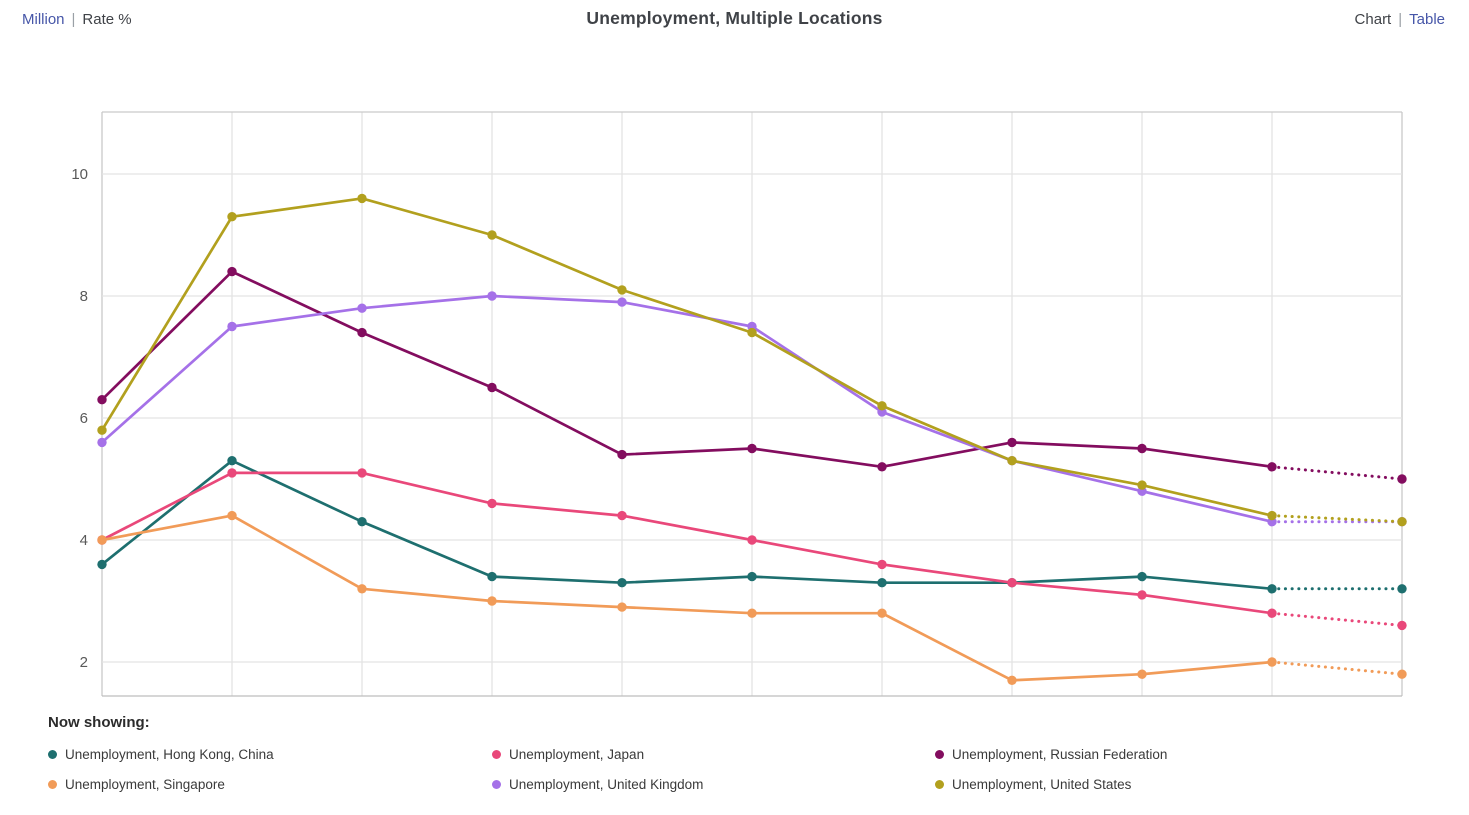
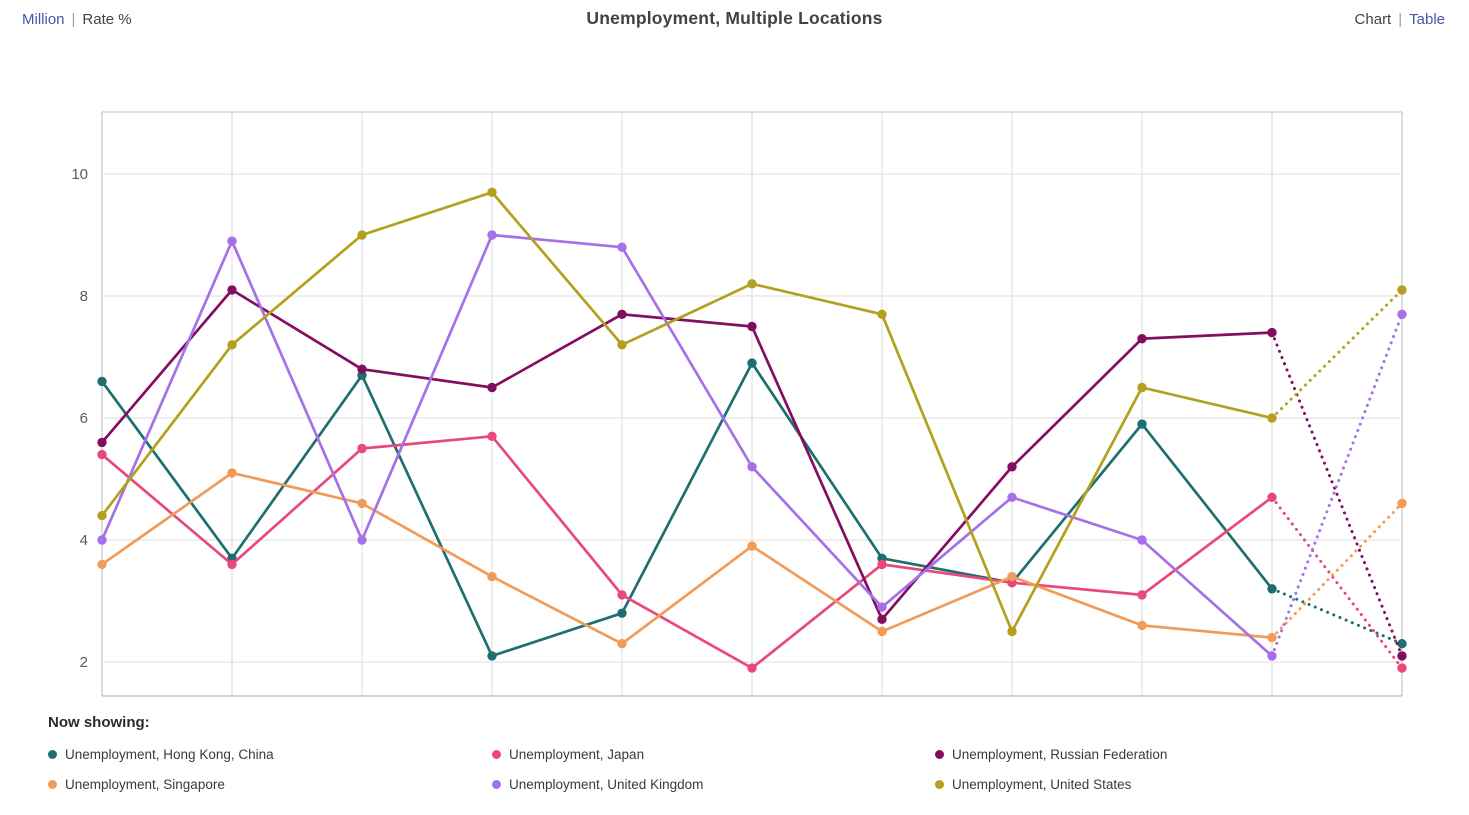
Unemployment, Hong Kong, China/2008: 3.6 -> 6.6
Unemployment, Japan/2008: 4.0 -> 5.4
Unemployment, Russian Federation/2008: 6.3 -> 5.6
Unemployment, Singapore/2008: 4.0 -> 3.6
Unemployment, United Kingdom/2008: 5.6 -> 4.0
Unemployment, United States/2008: 5.8 -> 4.4
Unemployment, Hong Kong, China/2009: 5.3 -> 3.7
Unemployment, Japan/2009: 5.1 -> 3.6
Unemployment, Russian Federation/2009: 8.4 -> 8.1
Unemployment, Singapore/2009: 4.4 -> 5.1
Unemployment, United Kingdom/2009: 7.5 -> 8.9
Unemployment, United States/2009: 9.3 -> 7.2
Unemployment, Hong Kong, China/2010: 4.3 -> 6.7
Unemployment, Japan/2010: 5.1 -> 5.5
Unemployment, Russian Federation/2010: 7.4 -> 6.8
Unemployment, Singapore/2010: 3.2 -> 4.6
Unemployment, United Kingdom/2010: 7.8 -> 4.0
Unemployment, United States/2010: 9.6 -> 9.0
Unemployment, Hong Kong, China/2011: 3.4 -> 2.1
Unemployment, Japan/2011: 4.6 -> 5.7
Unemployment, Singapore/2011: 3.0 -> 3.4
Unemployment, United Kingdom/2011: 8.0 -> 9.0
Unemployment, United States/2011: 9.0 -> 9.7
Unemployment, Hong Kong, China/2012: 3.3 -> 2.8
Unemployment, Japan/2012: 4.4 -> 3.1
Unemployment, Russian Federation/2012: 5.4 -> 7.7
Unemployment, Singapore/2012: 2.9 -> 2.3
Unemployment, United Kingdom/2012: 7.9 -> 8.8
Unemployment, United States/2012: 8.1 -> 7.2
Unemployment, Hong Kong, China/2013: 3.4 -> 6.9
Unemployment, Japan/2013: 4.0 -> 1.9
Unemployment, Russian Federation/2013: 5.5 -> 7.5
Unemployment, Singapore/2013: 2.8 -> 3.9
Unemployment, United Kingdom/2013: 7.5 -> 5.2
Unemployment, United States/2013: 7.4 -> 8.2
Unemployment, Hong Kong, China/2014: 3.3 -> 3.7
Unemployment, Russian Federation/2014: 5.2 -> 2.7
Unemployment, Singapore/2014: 2.8 -> 2.5
Unemployment, United Kingdom/2014: 6.1 -> 2.9
Unemployment, United States/2014: 6.2 -> 7.7
Unemployment, Russian Federation/2015: 5.6 -> 5.2
Unemployment, Singapore/2015: 1.7 -> 3.4
Unemployment, United Kingdom/2015: 5.3 -> 4.7
Unemployment, United States/2015: 5.3 -> 2.5
Unemployment, Hong Kong, China/2016: 3.4 -> 5.9
Unemployment, Russian Federation/2016: 5.5 -> 7.3
Unemployment, Singapore/2016: 1.8 -> 2.6
Unemployment, United Kingdom/2016: 4.8 -> 4.0
Unemployment, United States/2016: 4.9 -> 6.5
Unemployment, Japan/2017: 2.8 -> 4.7
Unemployment, Russian Federation/2017: 5.2 -> 7.4
Unemployment, Singapore/2017: 2.0 -> 2.4
Unemployment, United Kingdom/2017: 4.3 -> 2.1
Unemployment, United States/2017: 4.4 -> 6.0
Unemployment, Hong Kong, China/2018: 3.2 -> 2.3
Unemployment, Japan/2018: 2.6 -> 1.9
Unemployment, Russian Federation/2018: 5.0 -> 2.1
Unemployment, Singapore/2018: 1.8 -> 4.6
Unemployment, United Kingdom/2018: 4.3 -> 7.7
Unemployment, United States/2018: 4.3 -> 8.1
